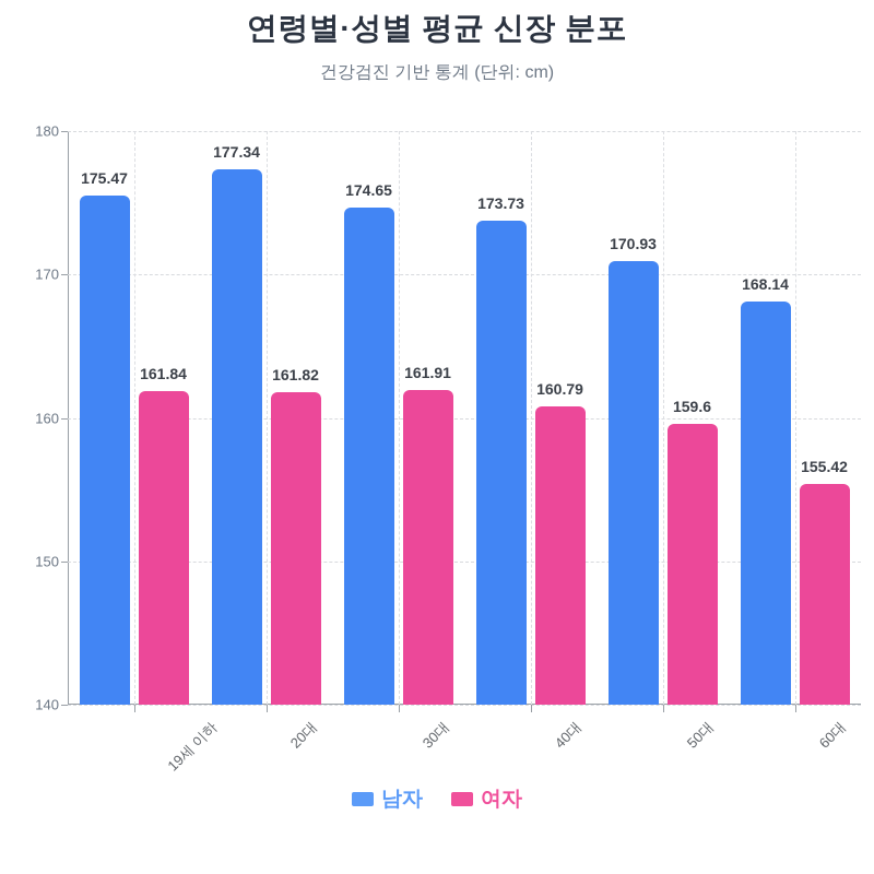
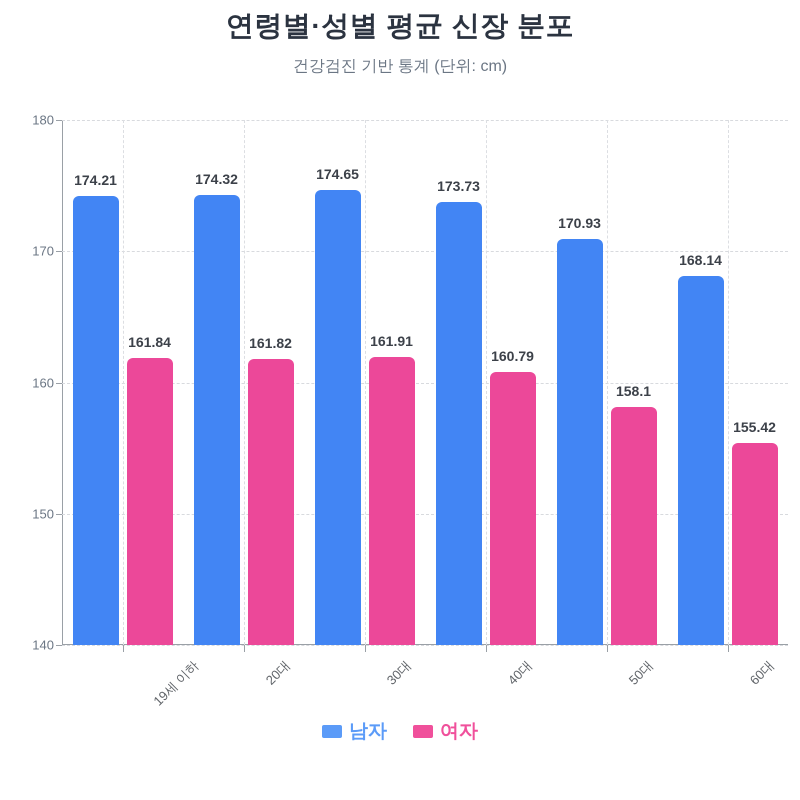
남자/19세 이하: 175.47 -> 174.21
남자/20대: 177.34 -> 174.32
여자/50대: 159.6 -> 158.1
